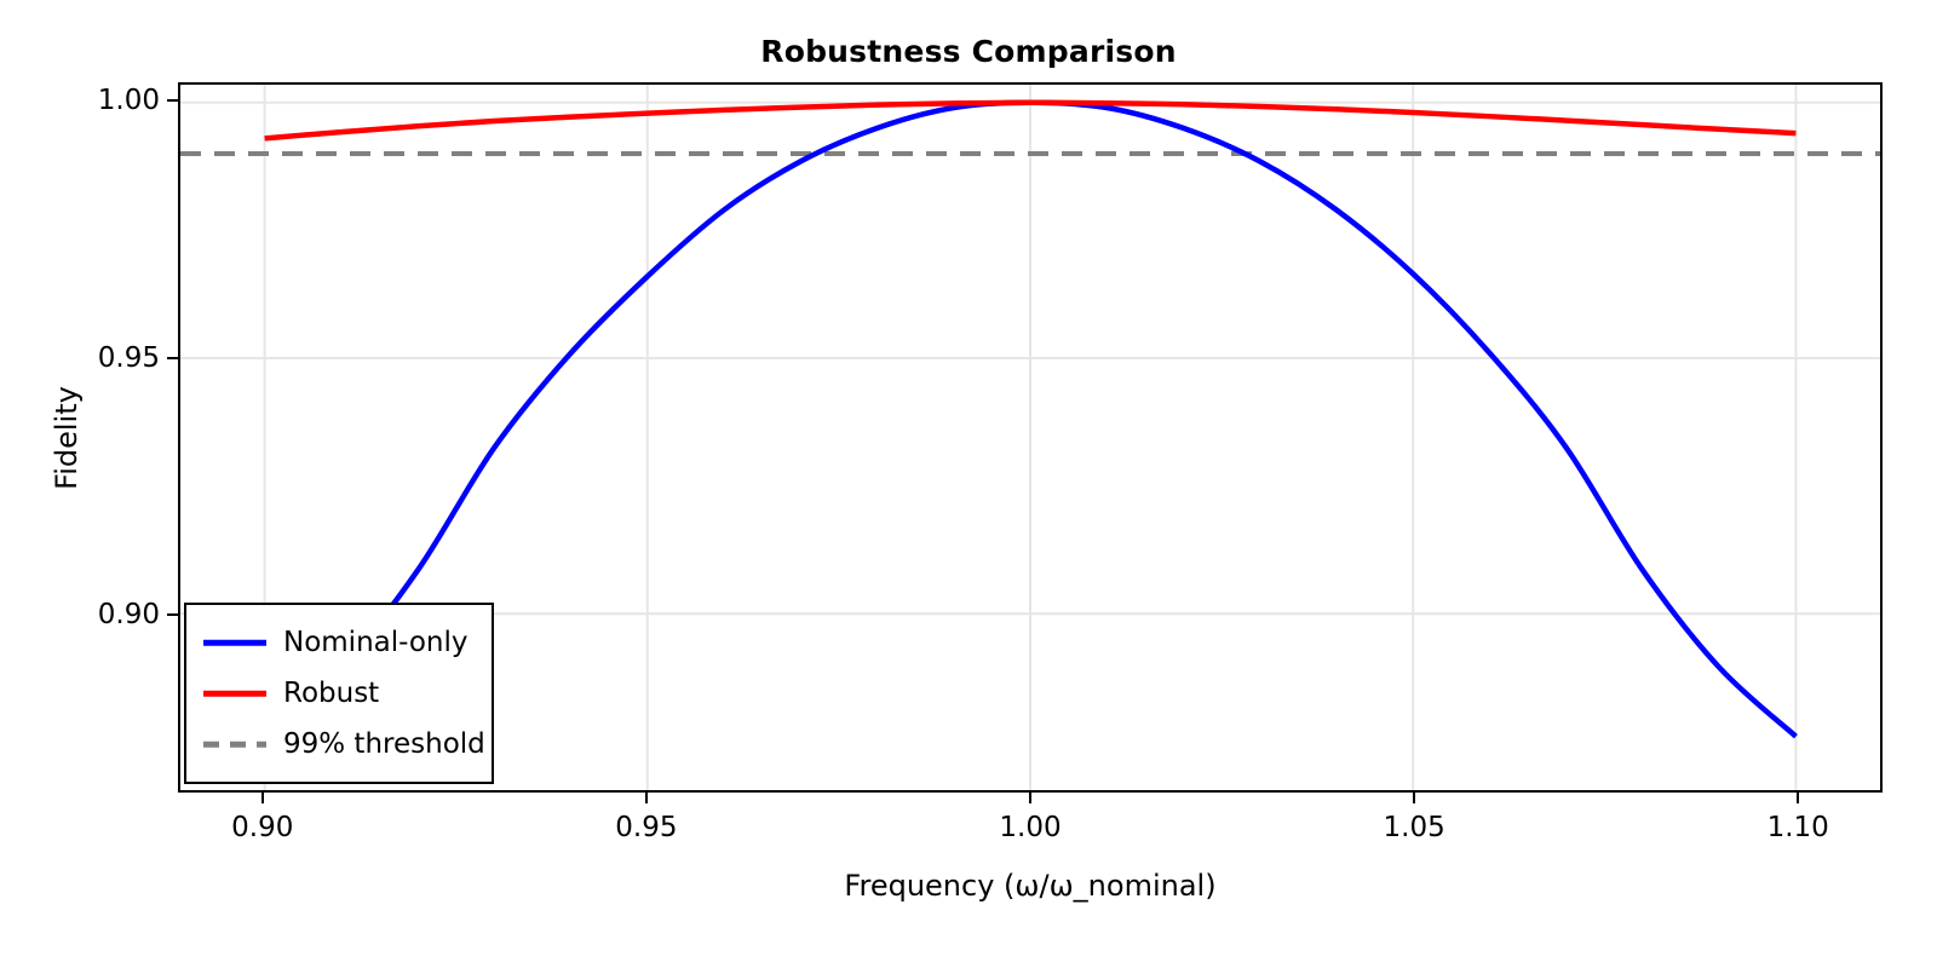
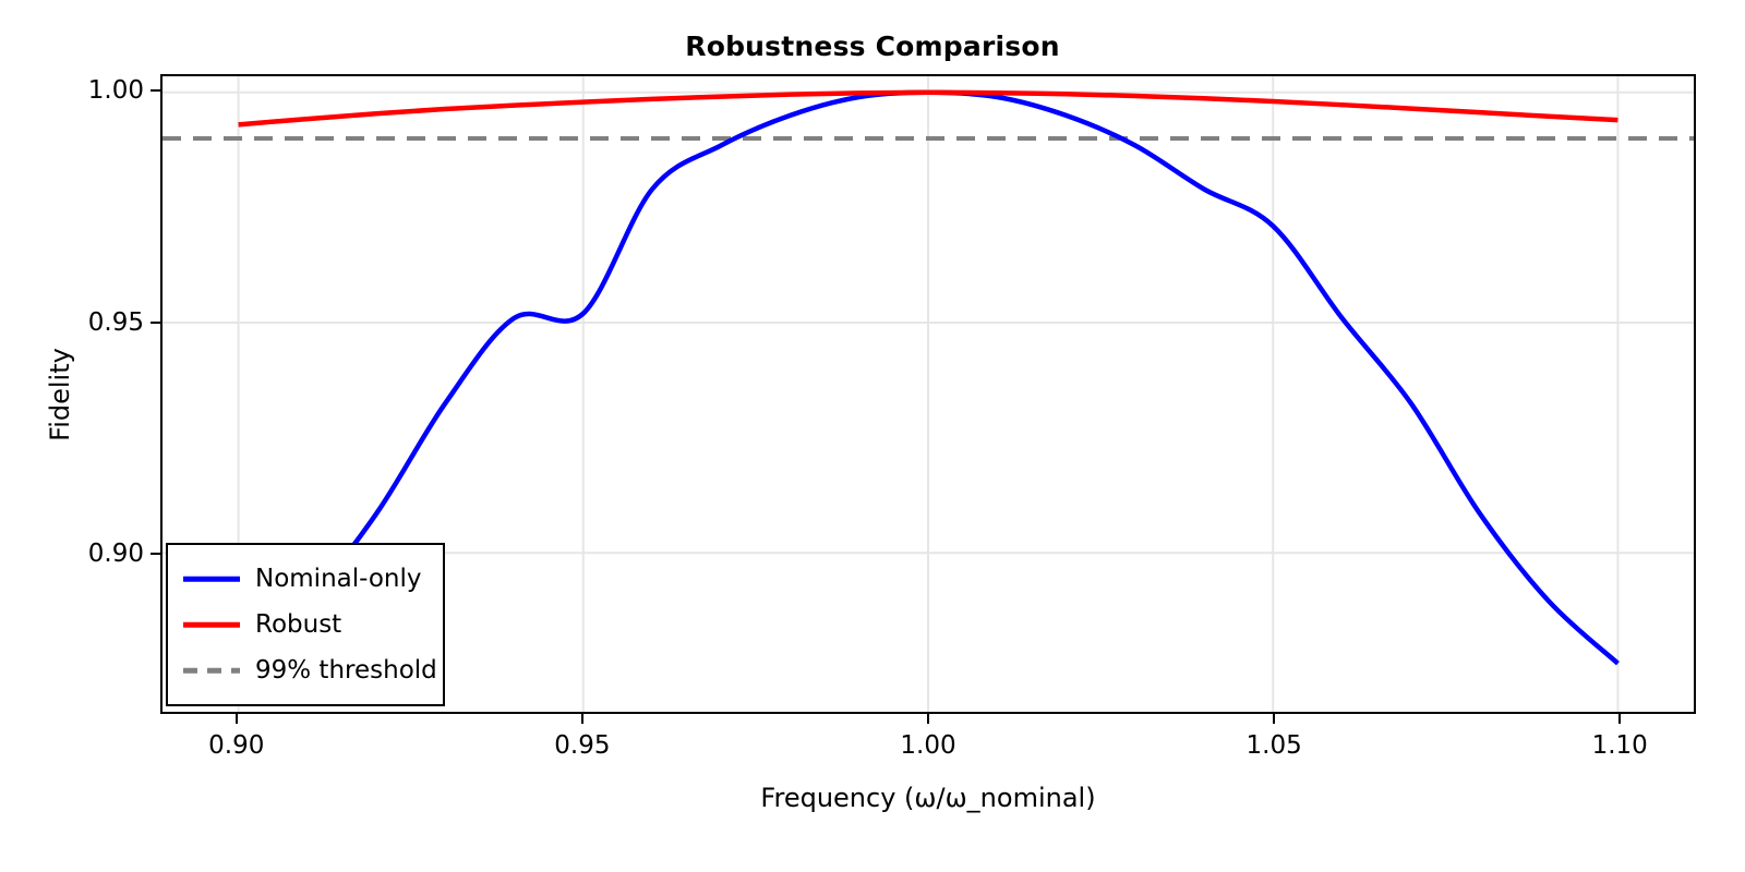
Nominal-only/0.95: 0.966 -> 0.952
Nominal-only/1.05: 0.967 -> 0.971
